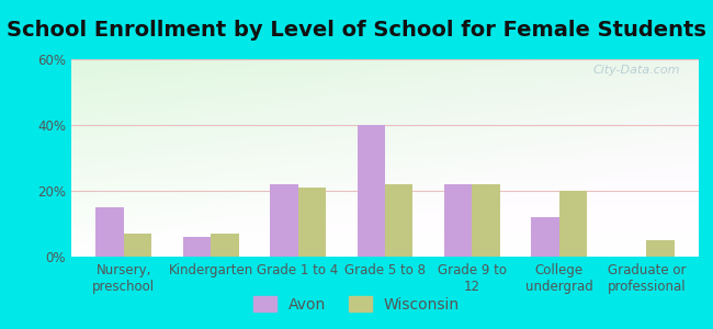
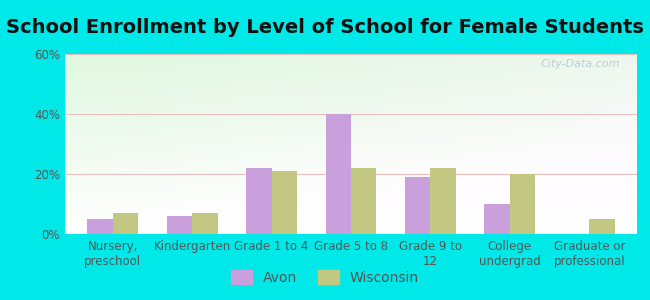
Avon/Nursery, preschool: 15% -> 5%
Avon/Grade 9 to 12: 22% -> 19%
Avon/College undergrad: 12% -> 10%
